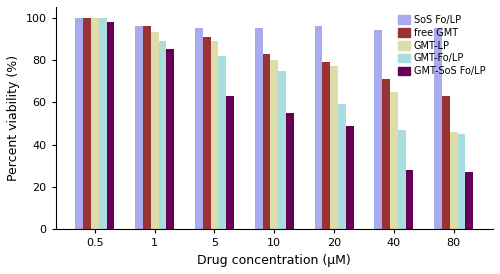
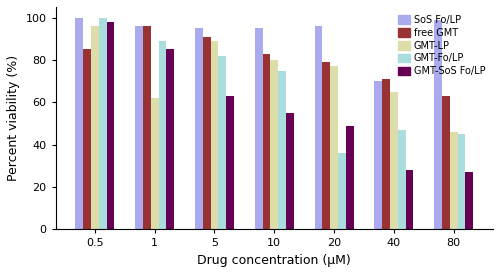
free GMT/0.5: 100 -> 85
GMT-LP/0.5: 100 -> 96
GMT-LP/1: 93 -> 62
GMT-Fo/LP/20: 59 -> 36
SoS Fo/LP/40: 94 -> 70
SoS Fo/LP/80: 95 -> 99
